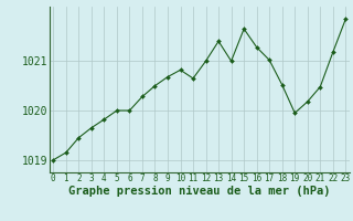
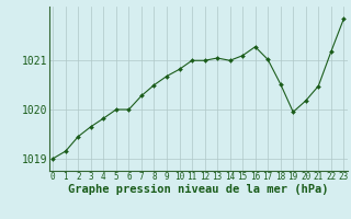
11: 1020.65 -> 1021.00
13: 1021.40 -> 1021.05
15: 1021.65 -> 1021.10
